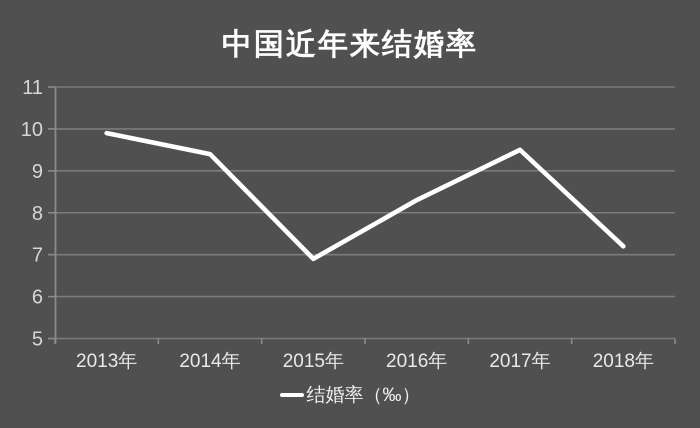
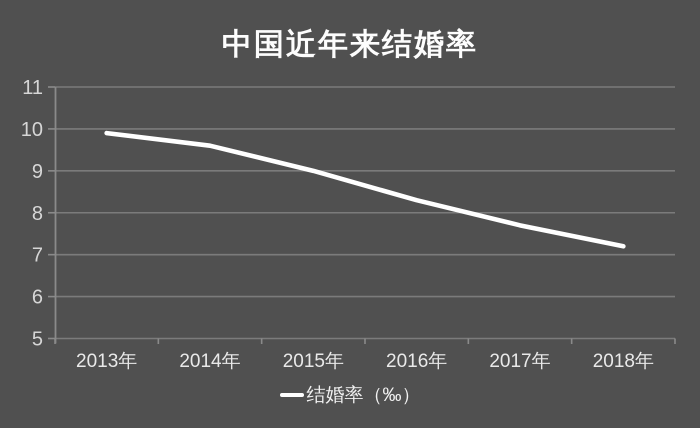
2014年: 9.4 -> 9.6
2015年: 6.9 -> 9.0
2017年: 9.5 -> 7.7
